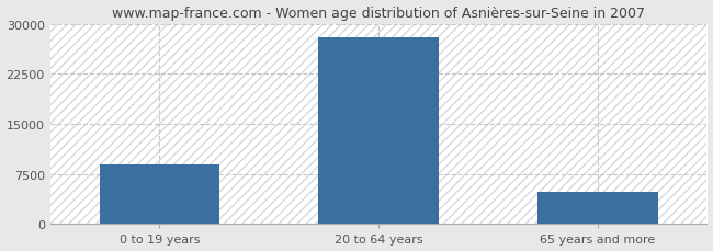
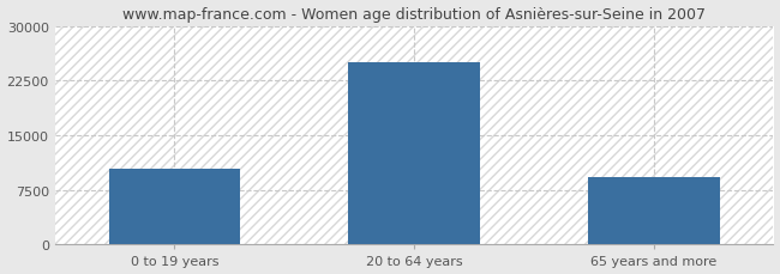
0 to 19 years: 9000 -> 10400
20 to 64 years: 28000 -> 25000
65 years and more: 4800 -> 9200
